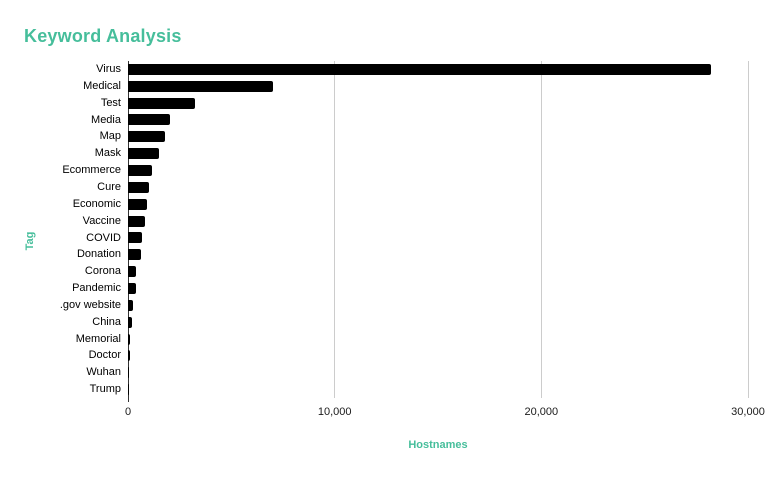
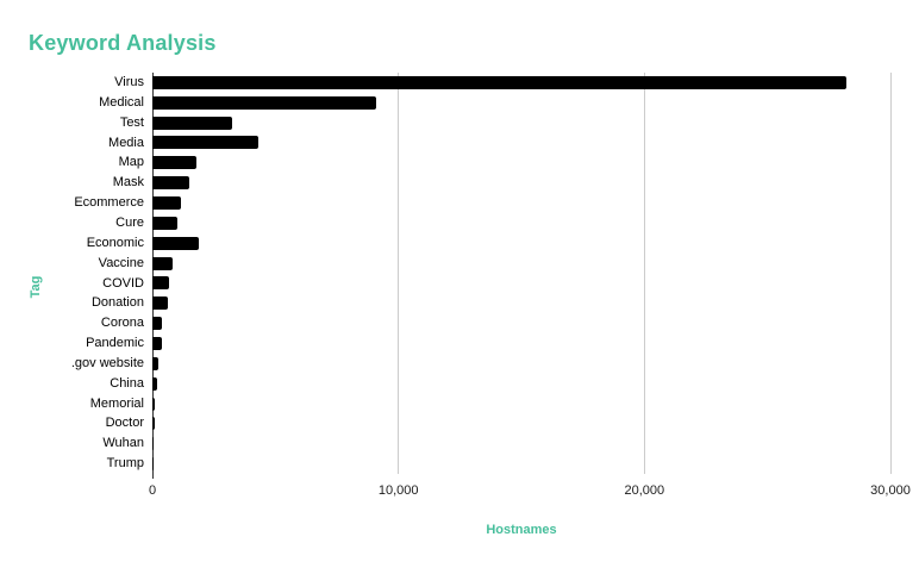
Medical: 7000 -> 9100
Media: 2000 -> 4300
Economic: 900 -> 1900
